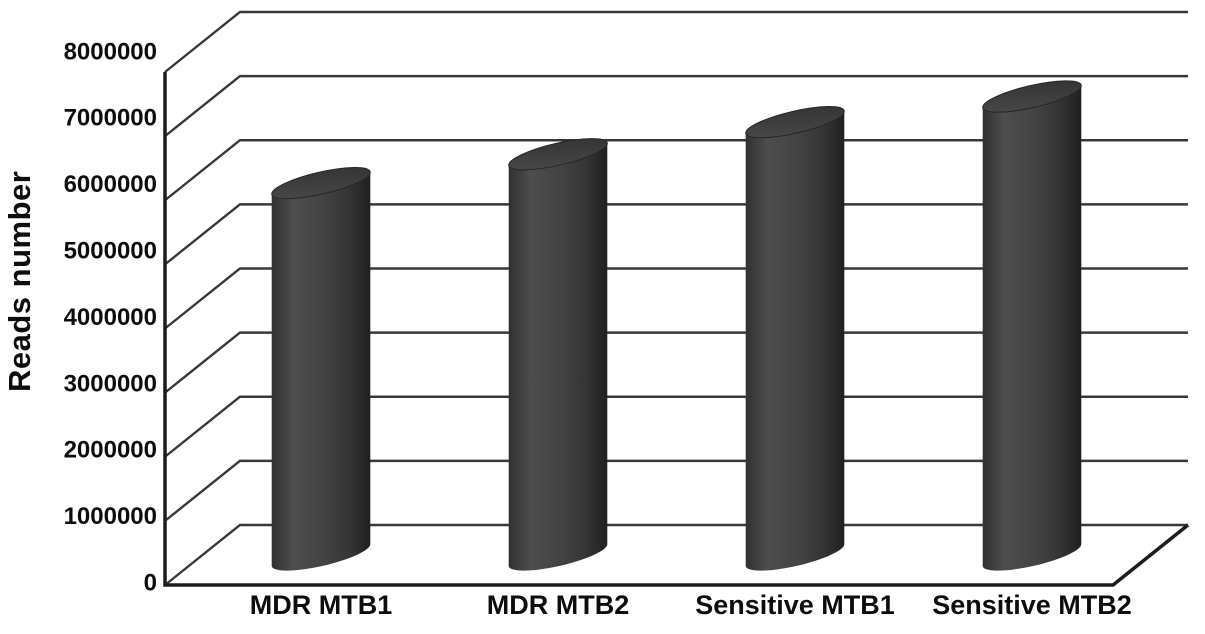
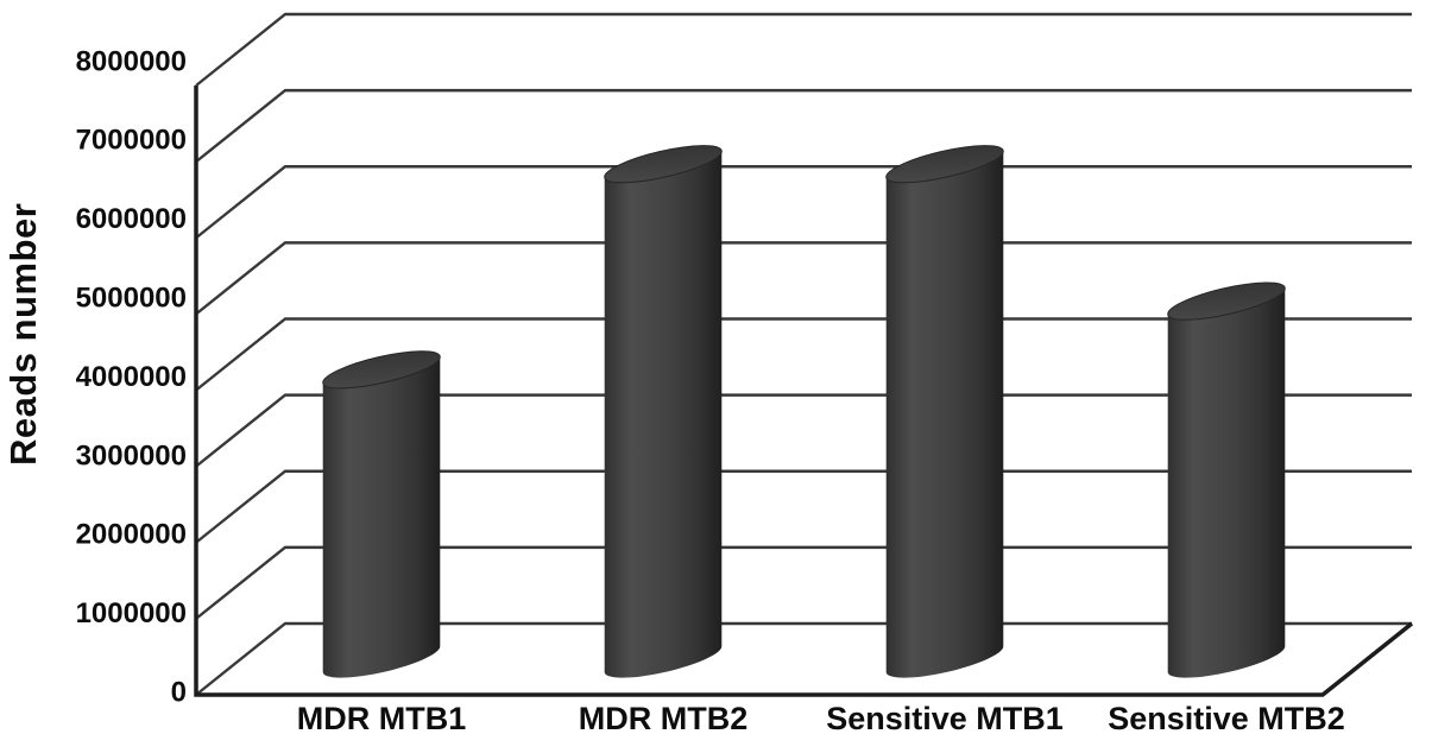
MDR MTB1: 5800000 -> 3800000
MDR MTB2: 6200000 -> 6500000
Sensitive MTB1: 6800000 -> 6500000
Sensitive MTB2: 7200000 -> 4700000
